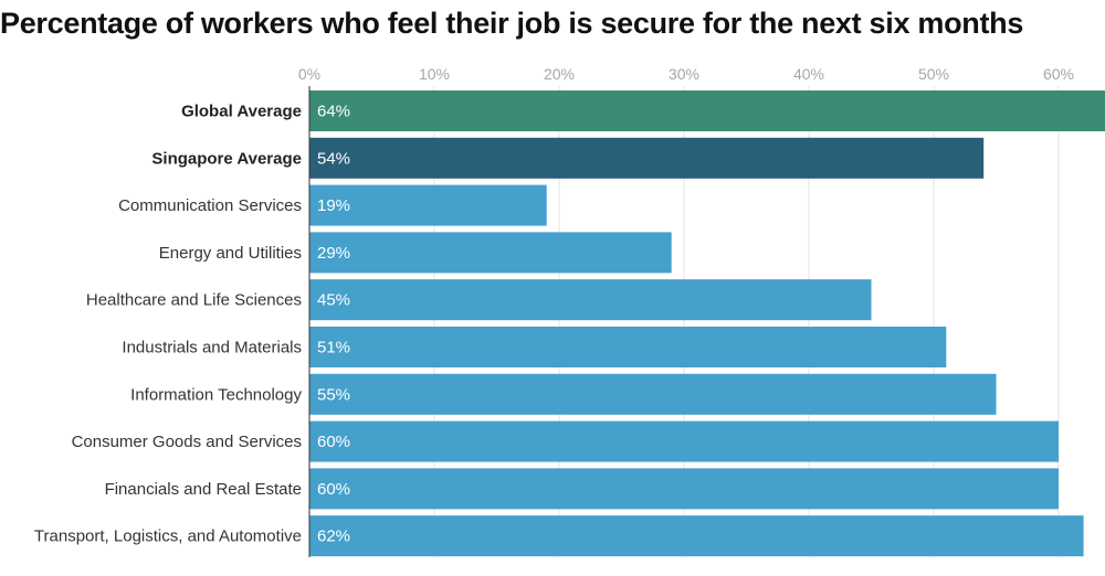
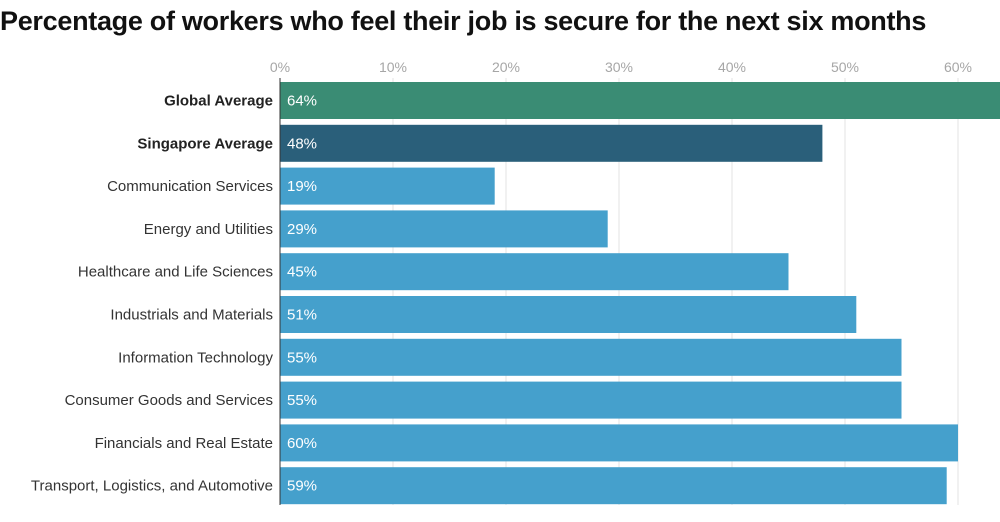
Singapore Average: 54% -> 48%
Consumer Goods and Services: 60% -> 55%
Transport, Logistics, and Automotive: 62% -> 59%
